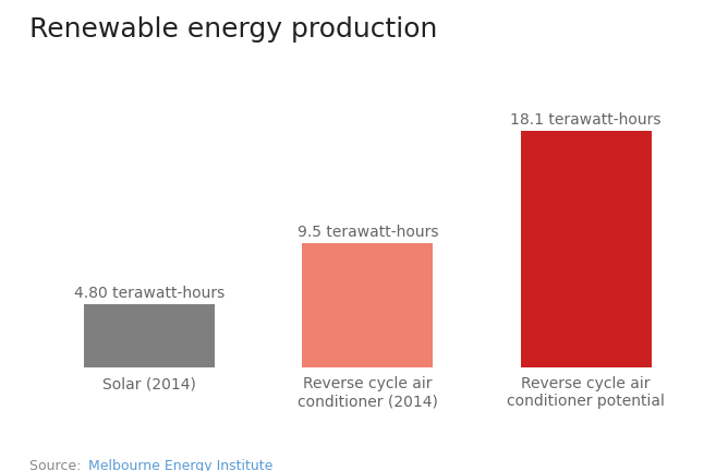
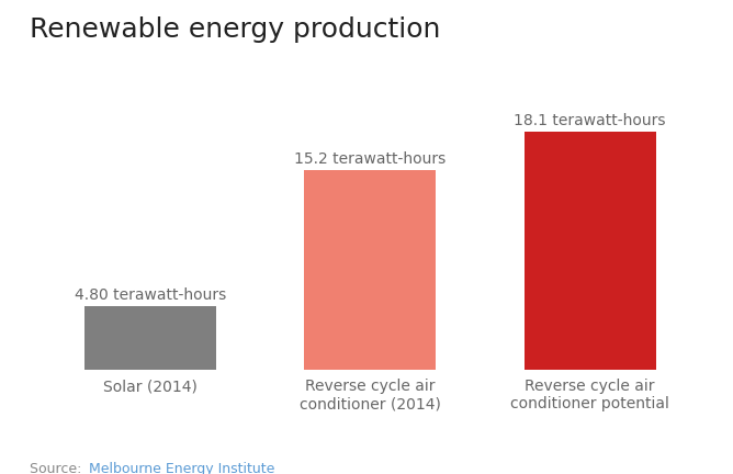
Reverse cycle air conditioner (2014): 9.5 -> 15.2
